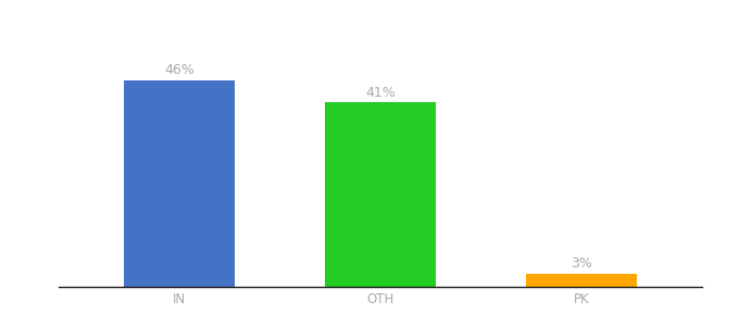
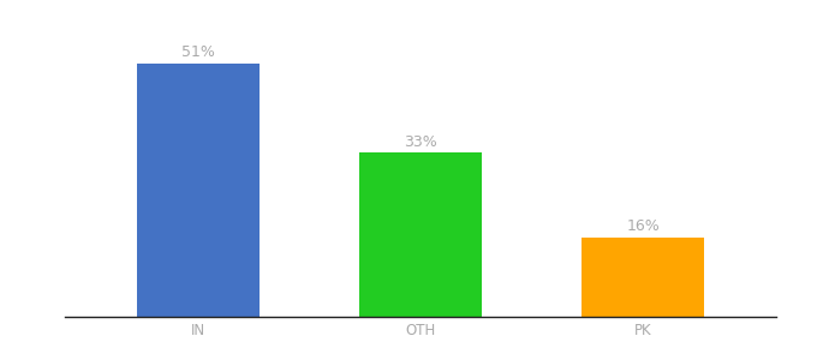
IN: 46% -> 51%
OTH: 41% -> 33%
PK: 3% -> 16%
